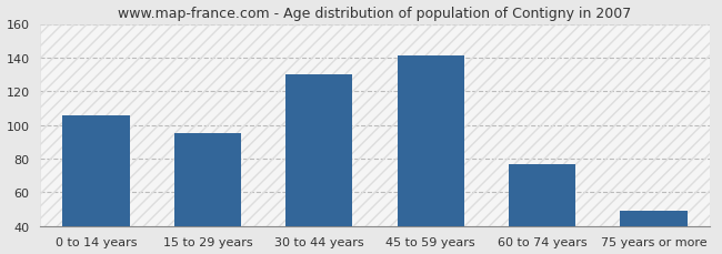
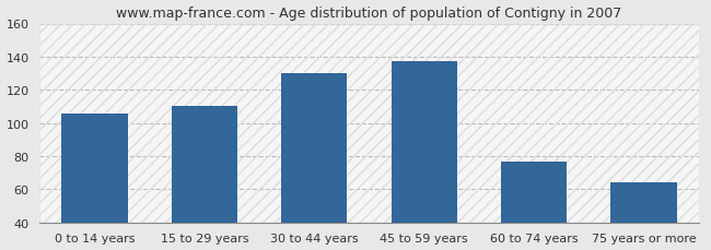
15 to 29 years: 95 -> 110
45 to 59 years: 141 -> 137
75 years or more: 49 -> 64
